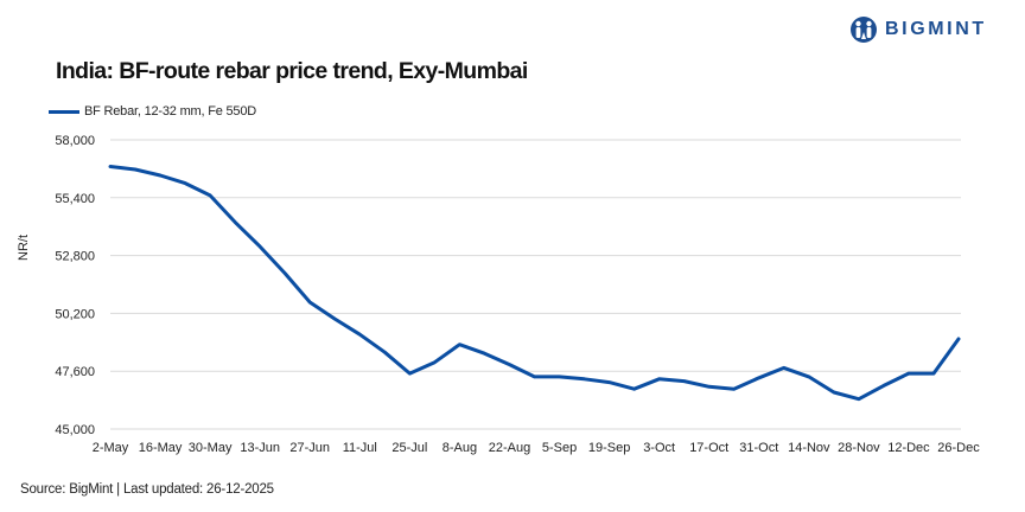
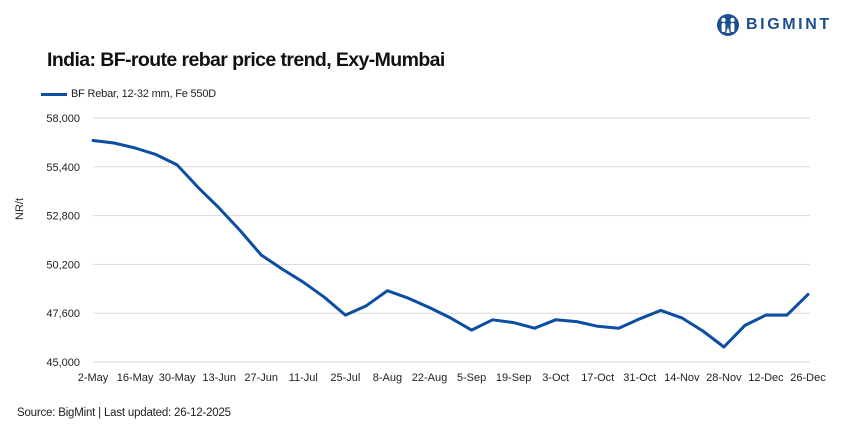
5-Sep: 47400 -> 46700
28-Nov: 46400 -> 45800
26-Dec: 49000 -> 48600
